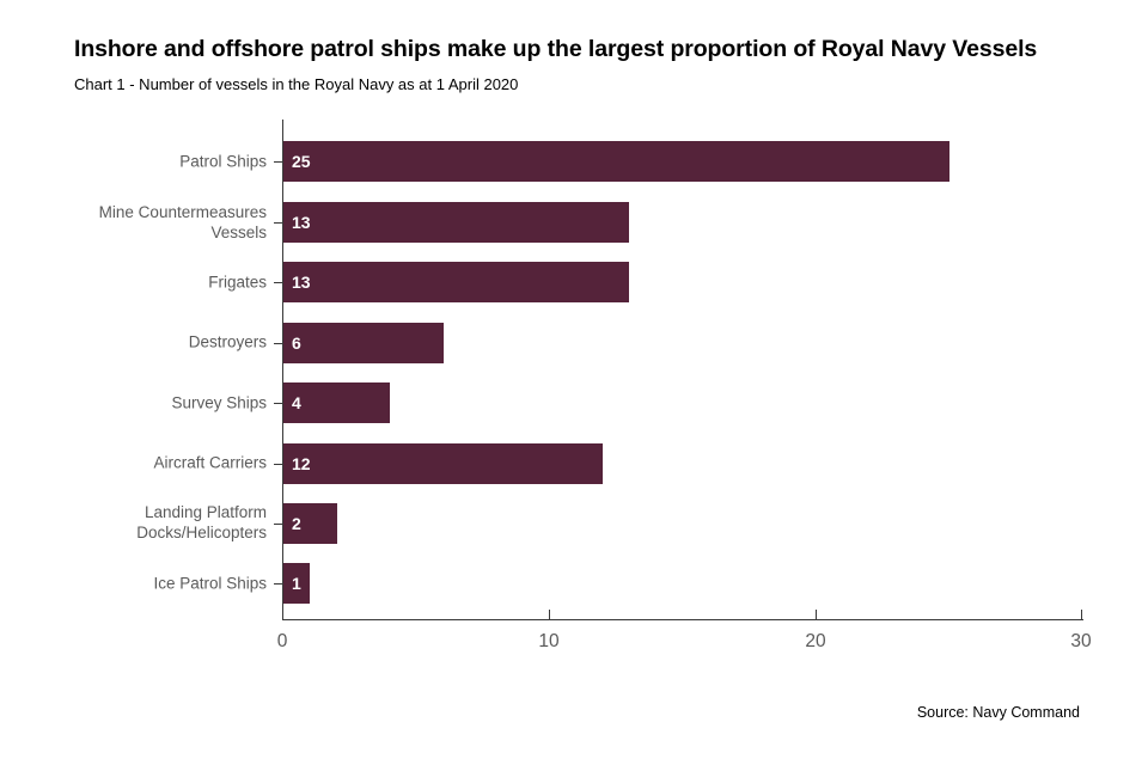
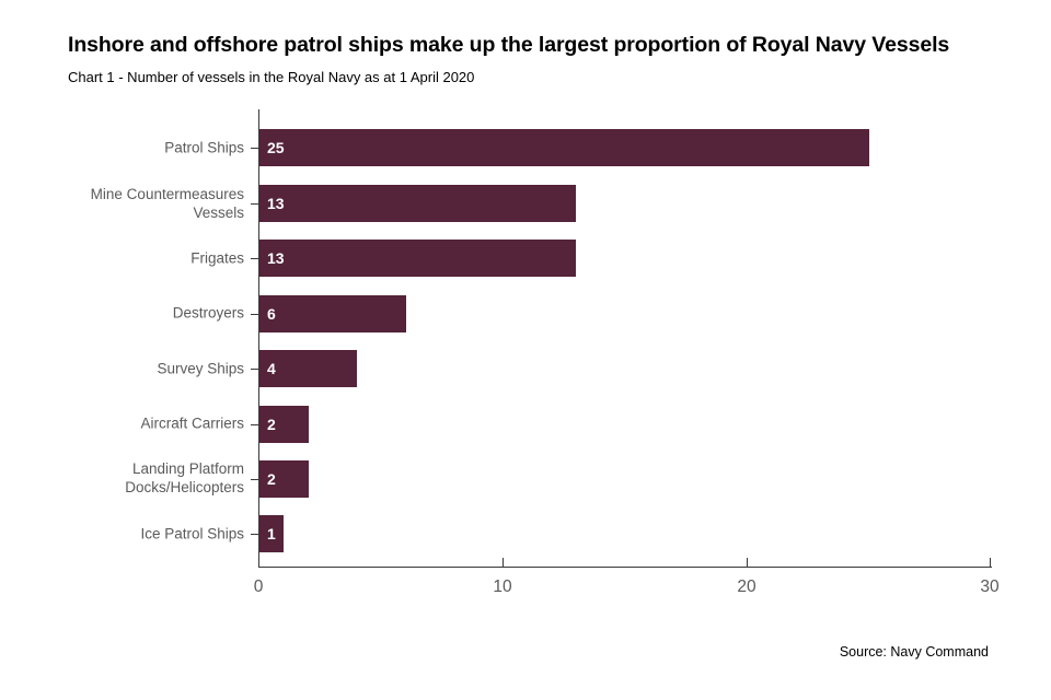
Aircraft Carriers: 12 -> 2
